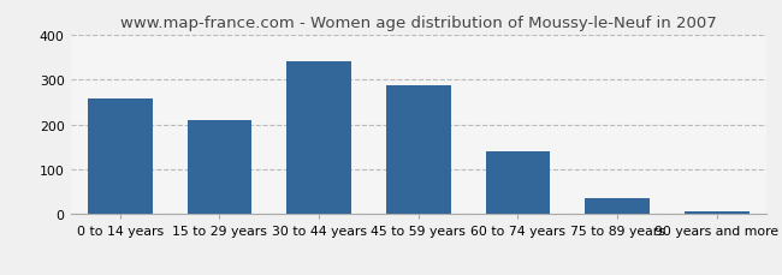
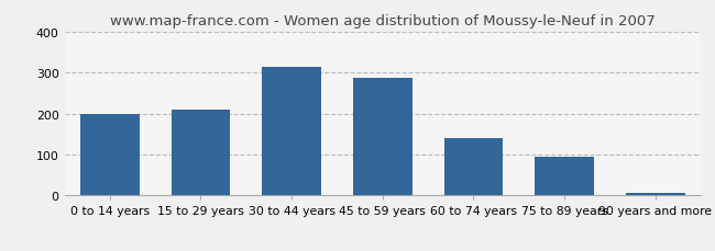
0 to 14 years: 258 -> 200
30 to 44 years: 342 -> 315
75 to 89 years: 37 -> 95
